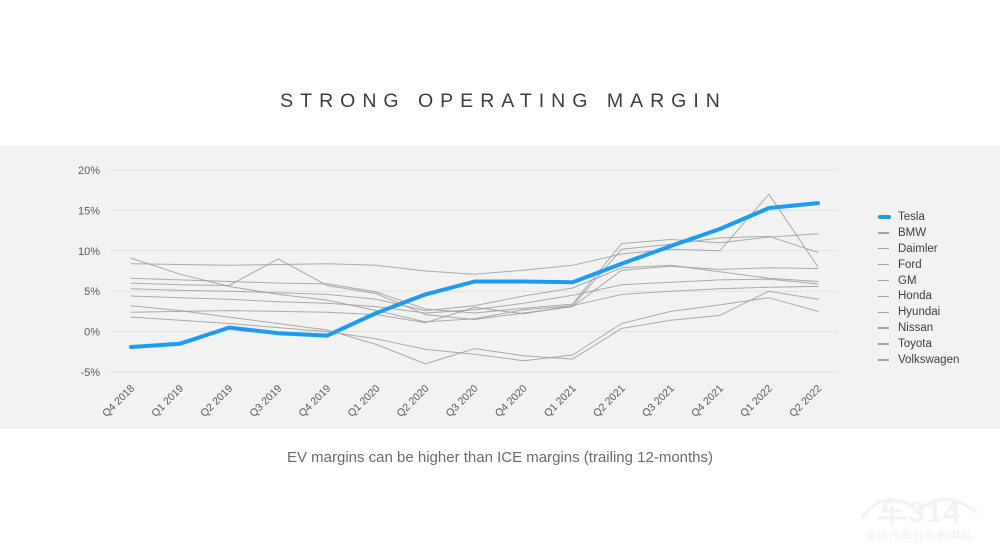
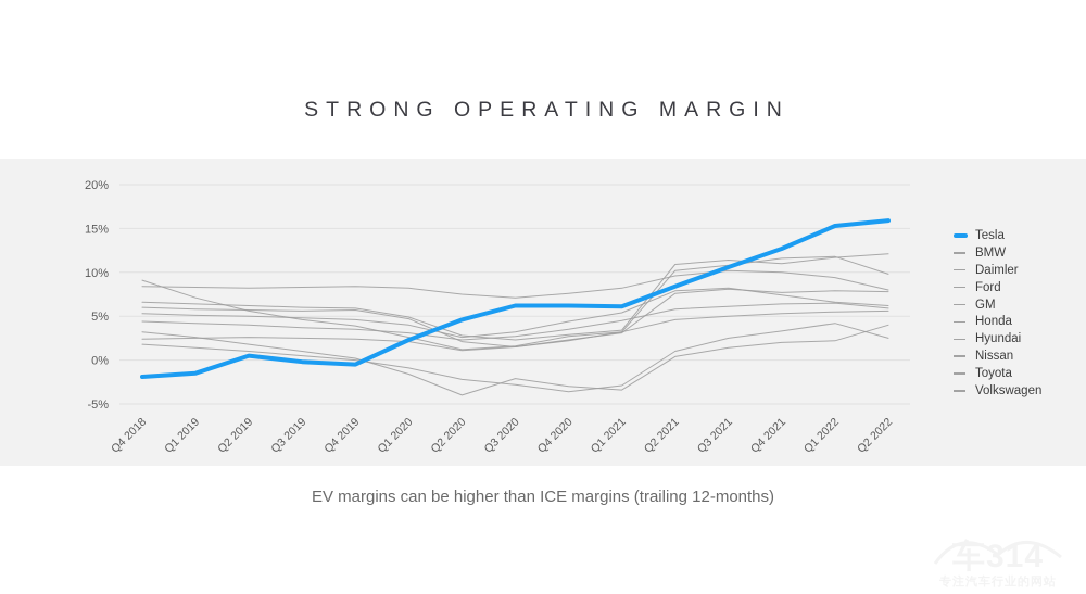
Volkswagen/Q3 2019: 9% -> 6%
Hyundai/Q3 2020: 3% -> 2%
Nissan/Q1 2022: 5% -> 2%
Toyota/Q1 2022: 17% -> 9%
